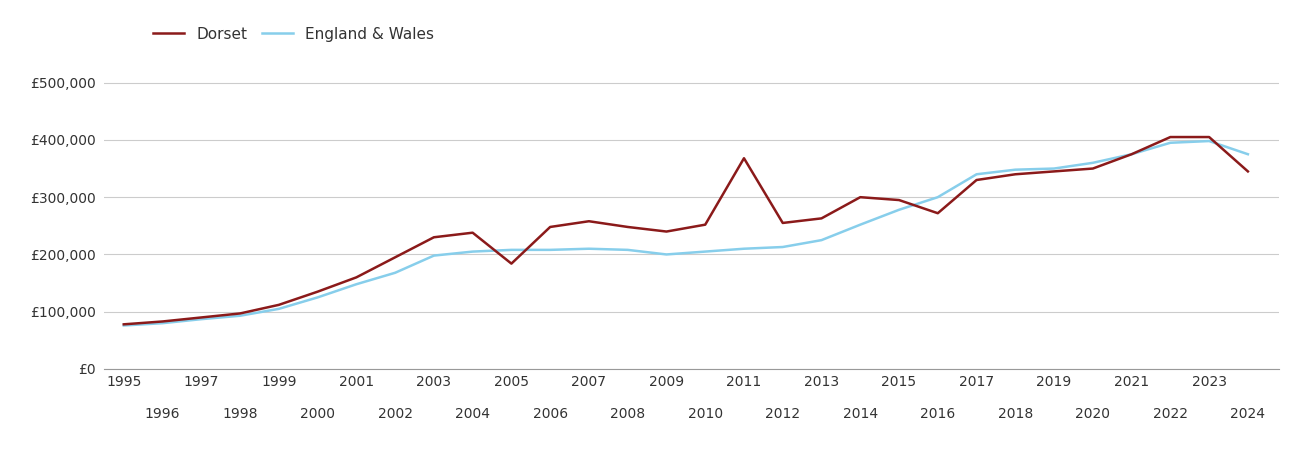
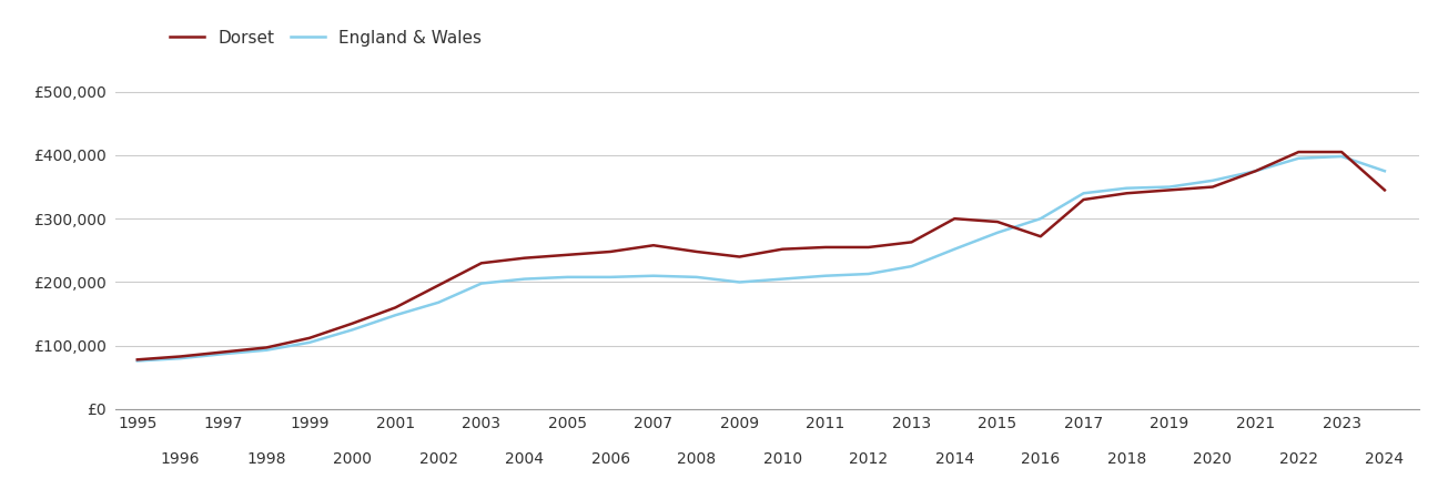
Dorset/2005: £184,000 -> £243,000
Dorset/2011: £368,000 -> £255,000
